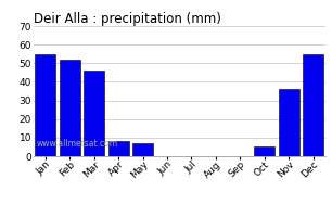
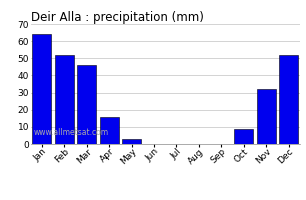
Jan: 55 -> 64
Apr: 8 -> 16
May: 7 -> 3
Oct: 5 -> 9
Nov: 36 -> 32
Dec: 55 -> 52
